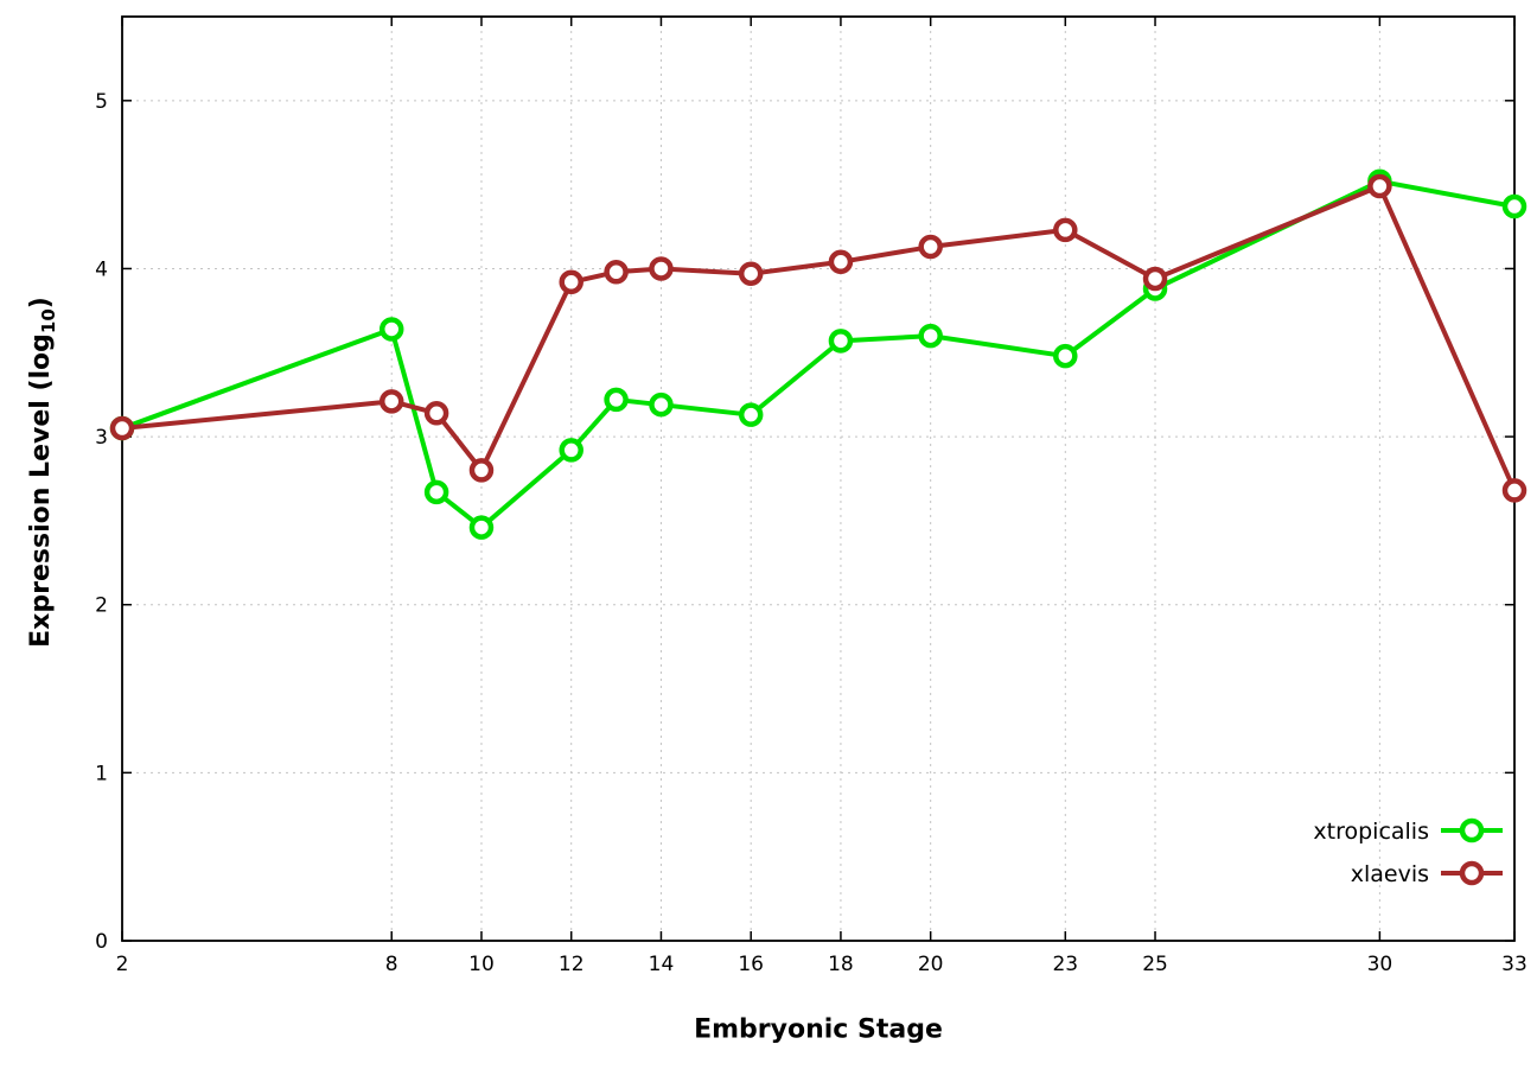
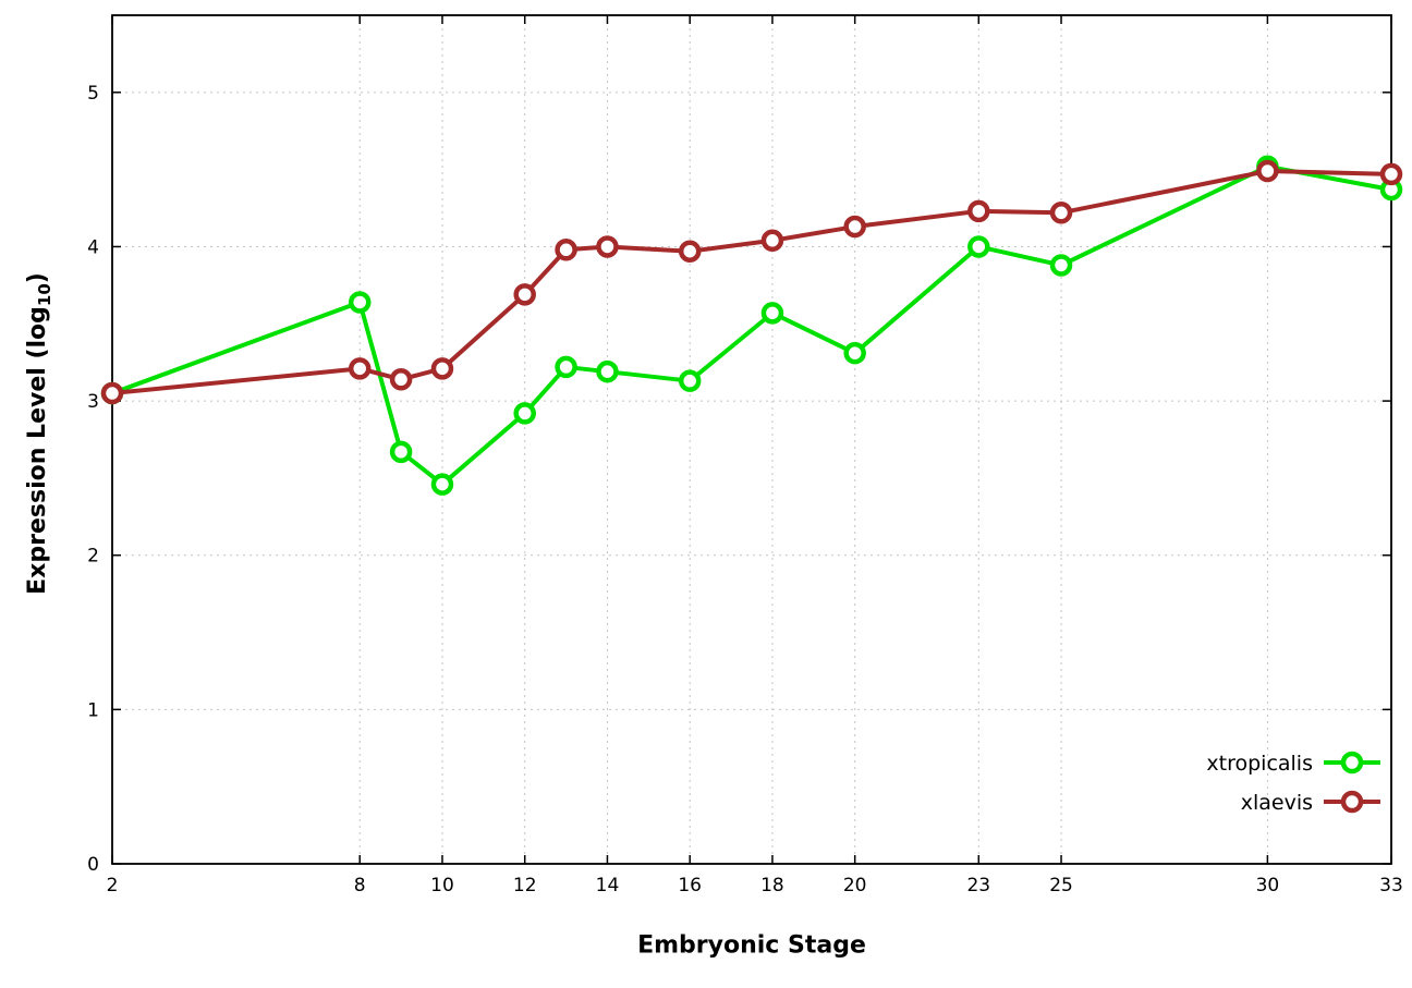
xlaevis/10: 2.80 -> 3.21
xlaevis/12: 3.92 -> 3.69
xtropicalis/20: 3.60 -> 3.31
xtropicalis/23: 3.48 -> 4.00
xlaevis/25: 3.94 -> 4.22
xlaevis/33: 2.68 -> 4.47
